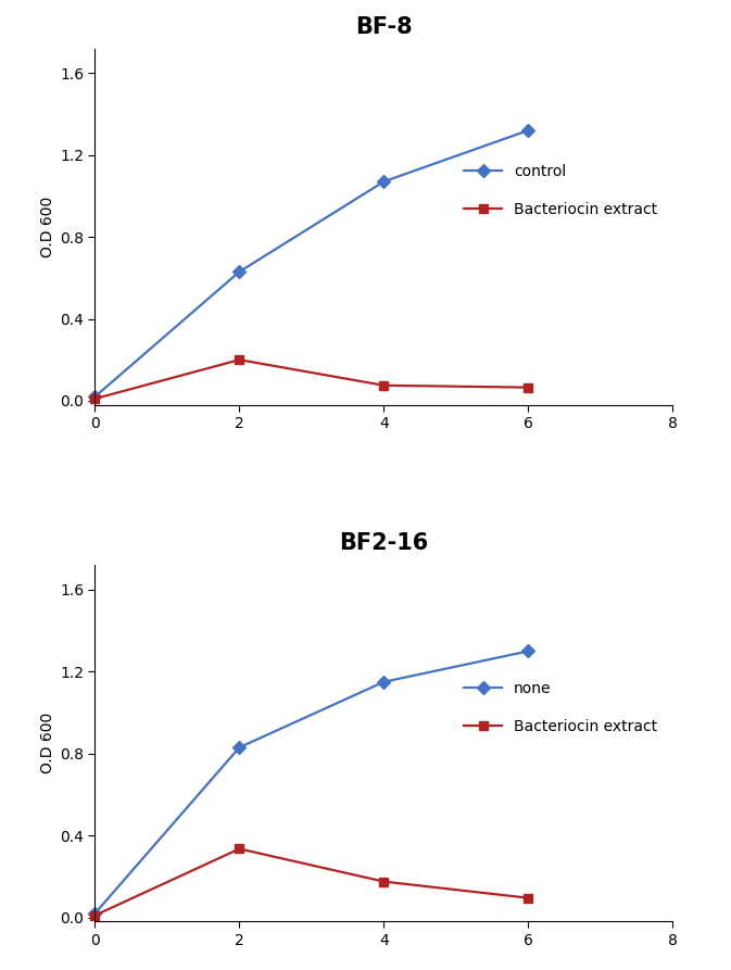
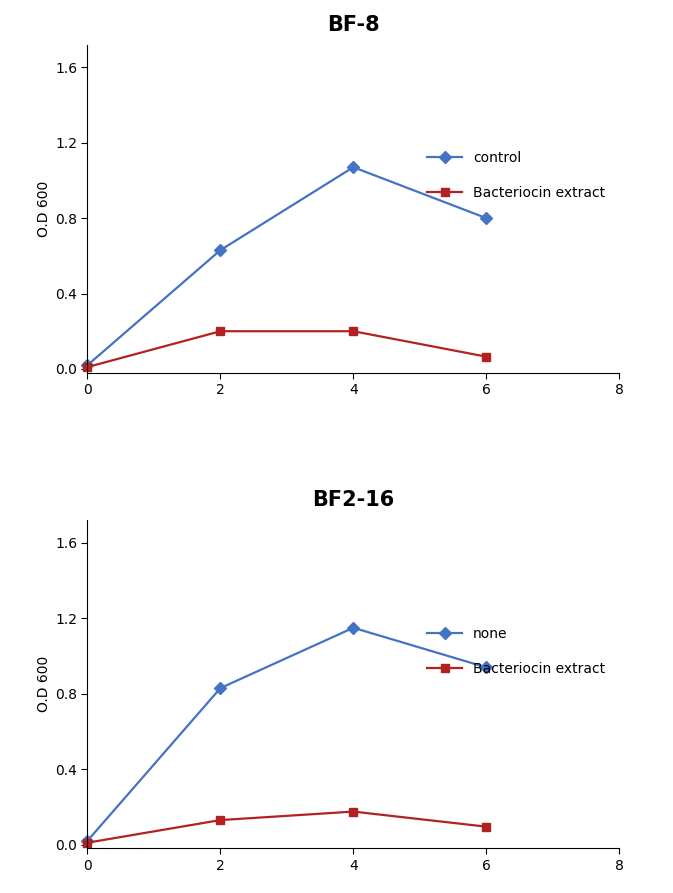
BF-8/Bacteriocin extract/4: 0.07 -> 0.20
BF-8/control/6: 1.32 -> 0.80
BF2-16/Bacteriocin extract/2: 0.34 -> 0.13
BF2-16/none/6: 1.30 -> 0.94
